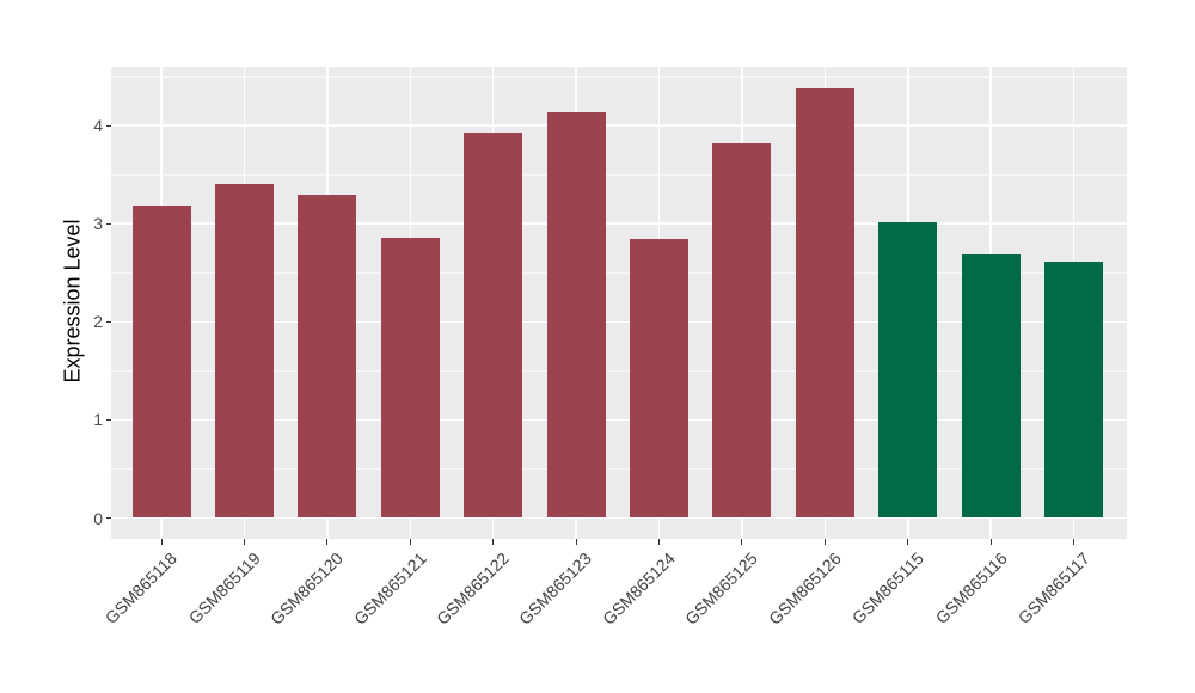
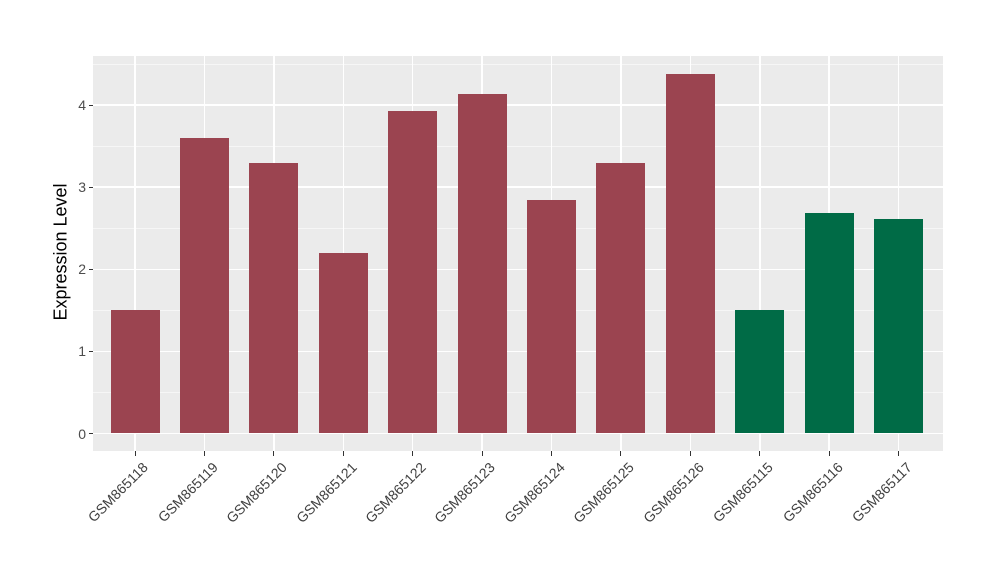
GSM865118: 3.2 -> 1.5
GSM865119: 3.4 -> 3.6
GSM865121: 2.9 -> 2.2
GSM865125: 3.8 -> 3.3
GSM865115: 3.0 -> 1.5
